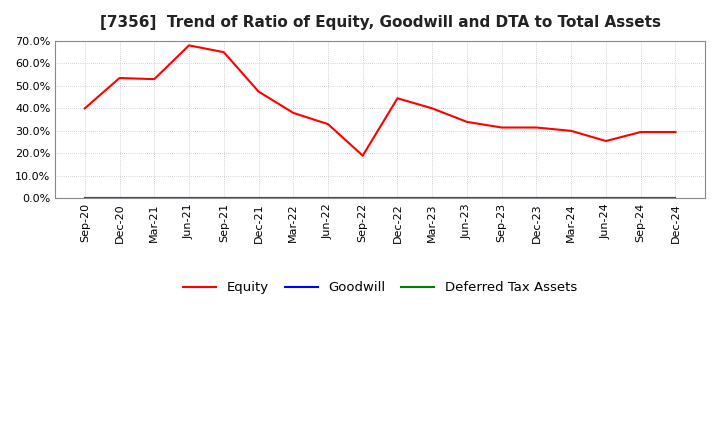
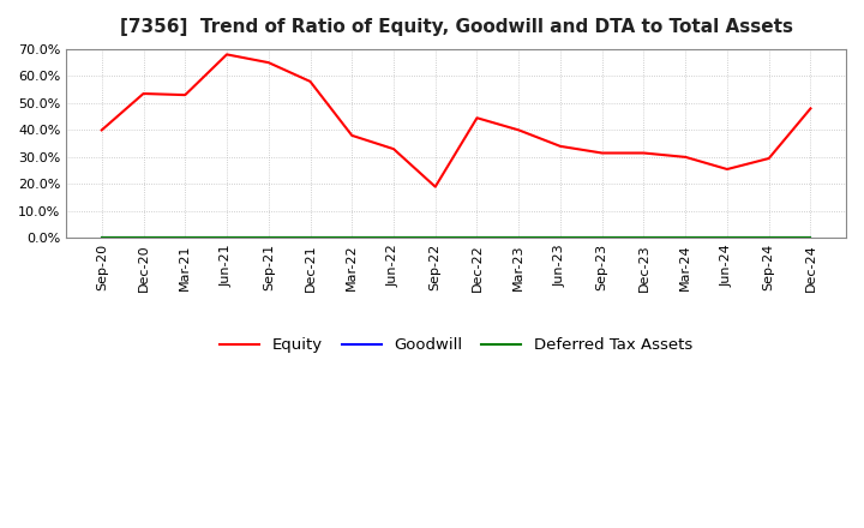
Equity/Dec-21: 47.5% -> 58.0%
Equity/Dec-24: 29.5% -> 48.0%
